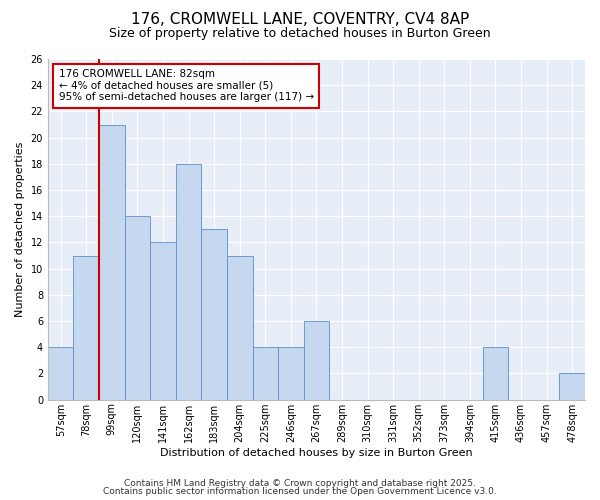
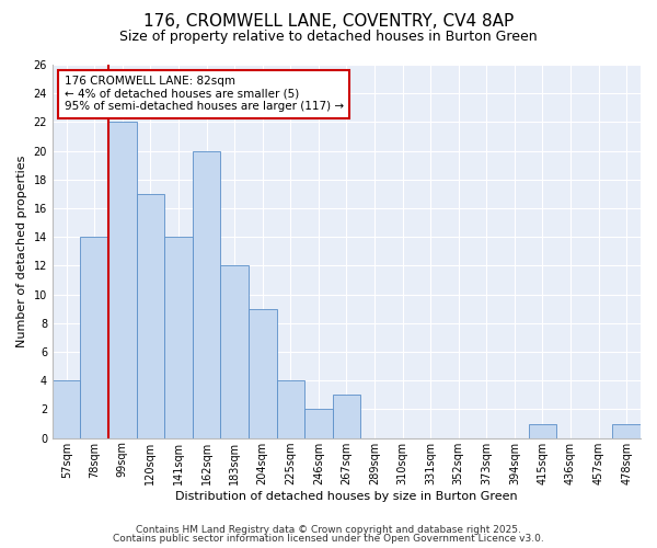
78sqm: 11 -> 14
99sqm: 21 -> 22
120sqm: 14 -> 17
141sqm: 12 -> 14
162sqm: 18 -> 20
183sqm: 13 -> 12
204sqm: 11 -> 9
246sqm: 4 -> 2
267sqm: 6 -> 3
415sqm: 4 -> 1
478sqm: 2 -> 1
